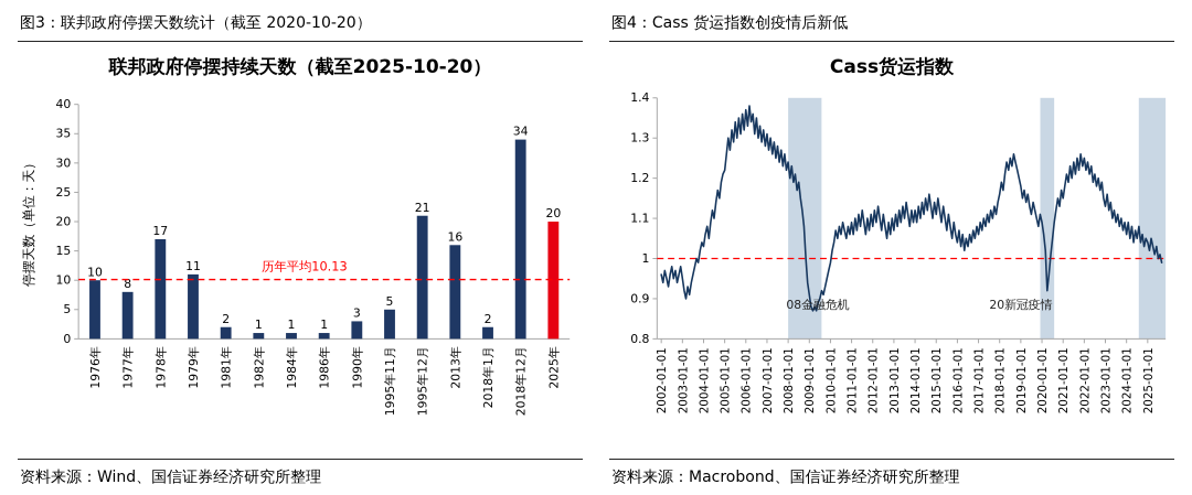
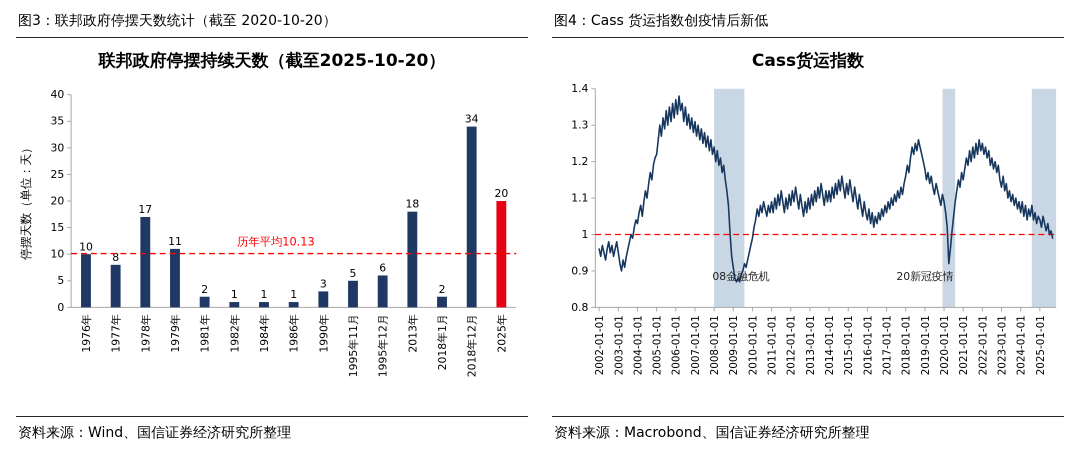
联邦政府停摆持续天数（截至2025-10-20）/1995年12月: 21 -> 6
联邦政府停摆持续天数（截至2025-10-20）/2013年: 16 -> 18
